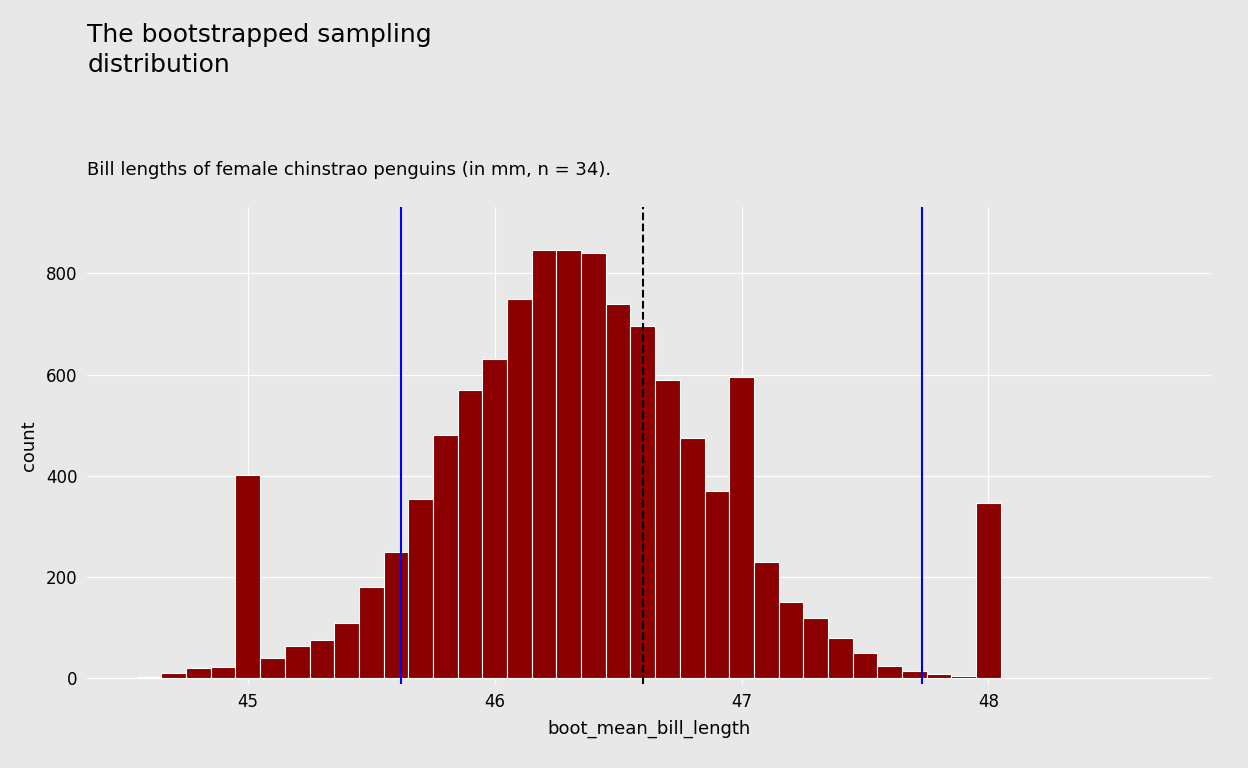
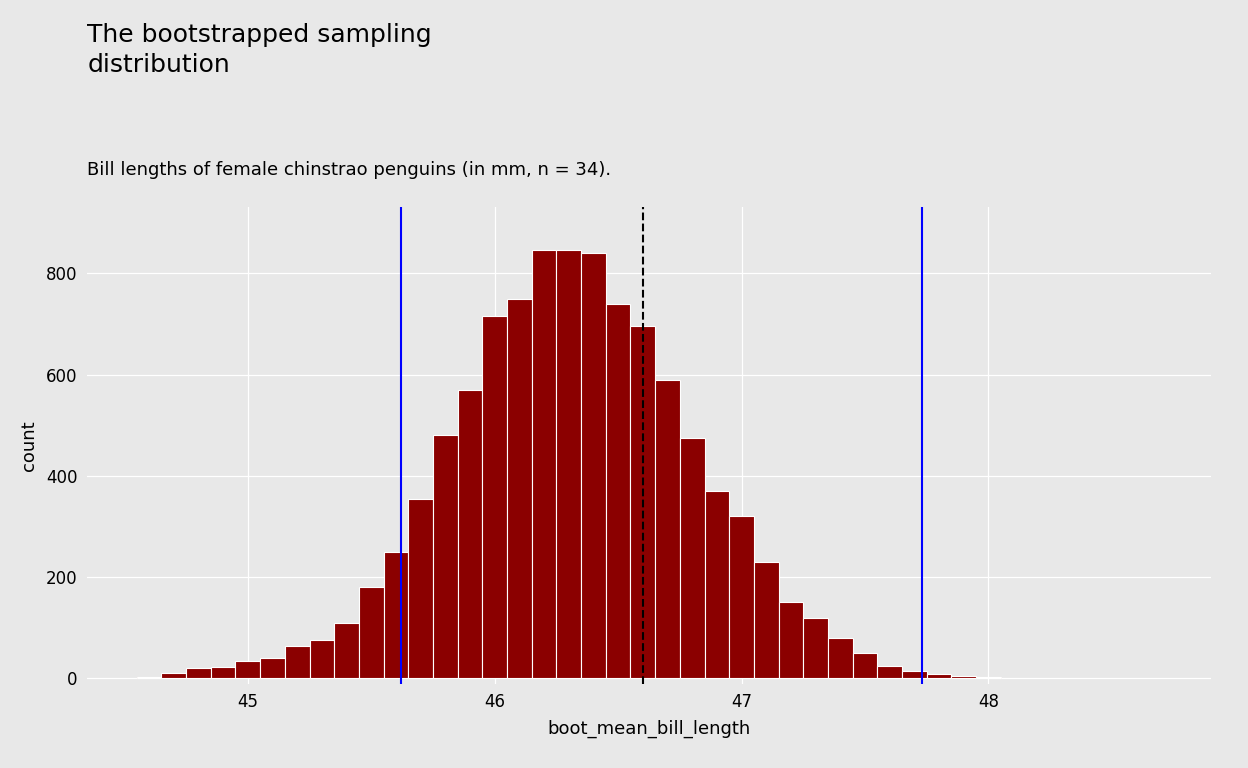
45: 402 -> 35
46: 630 -> 715
47: 596 -> 320
48: 346 -> 2
